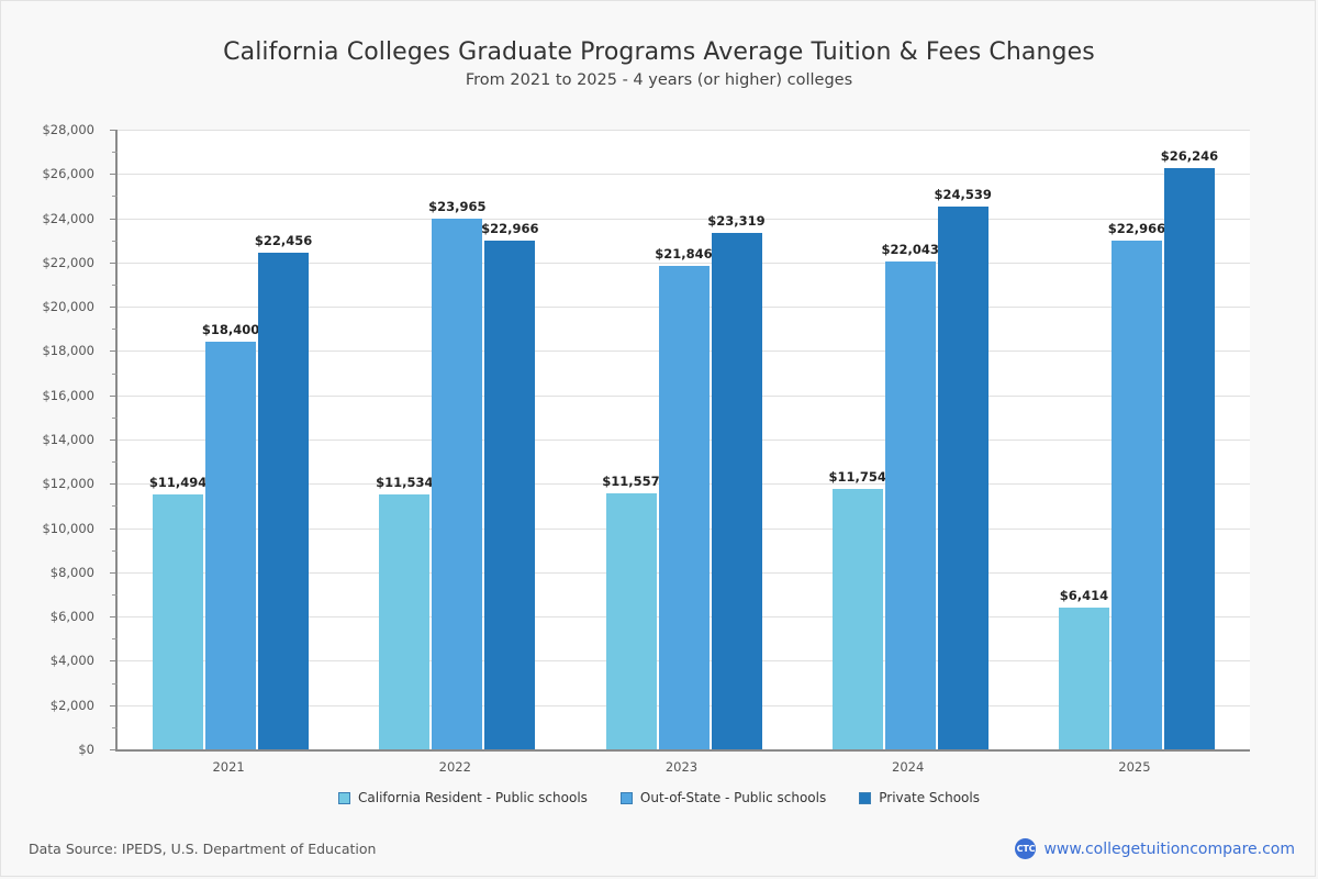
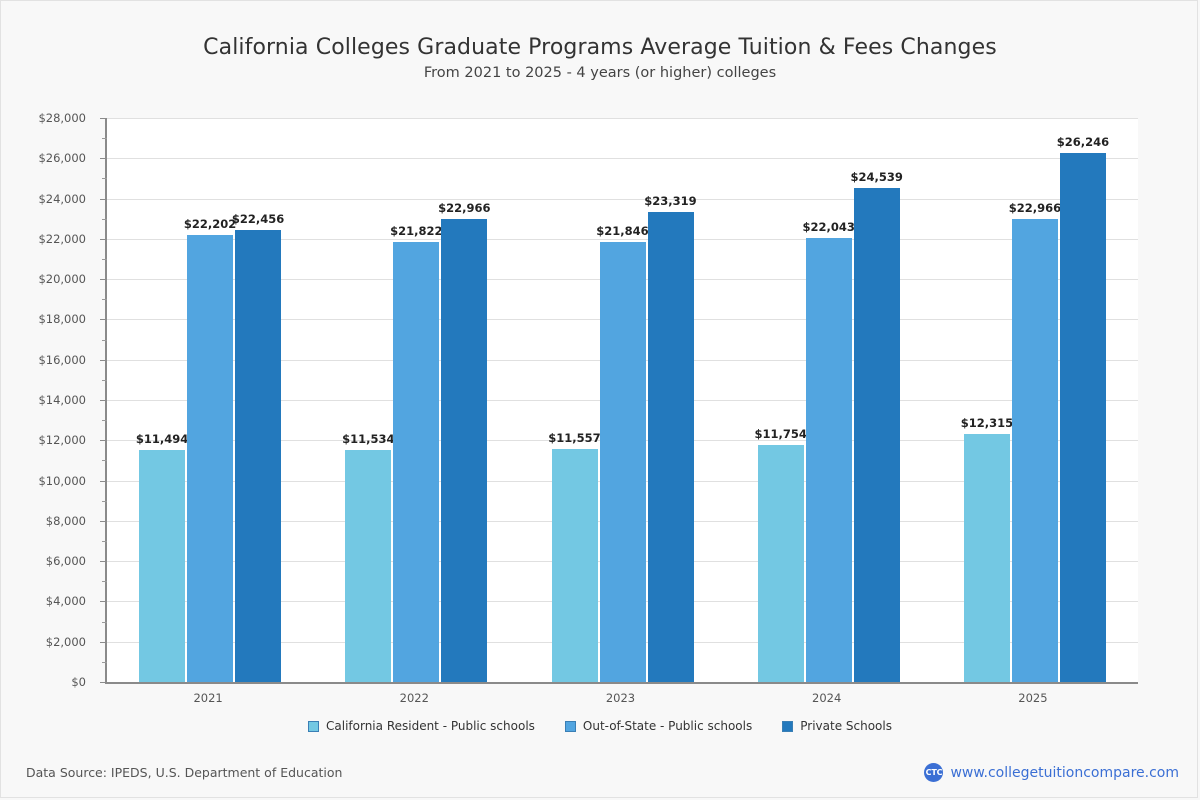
Out-of-State - Public schools/2021: $18,400 -> $22,202
Out-of-State - Public schools/2022: $23,965 -> $21,822
California Resident - Public schools/2025: $6,414 -> $12,315
